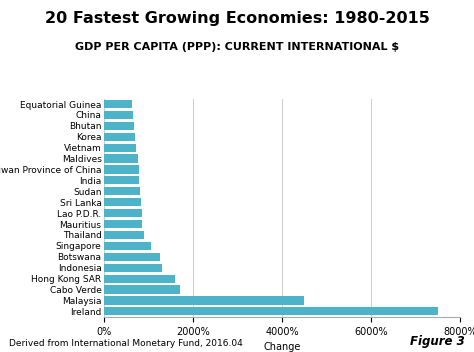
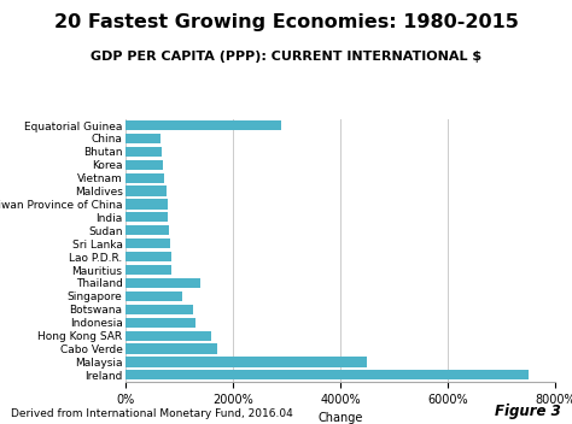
Equatorial Guinea: 630% -> 2900%
Thailand: 900% -> 1400%
